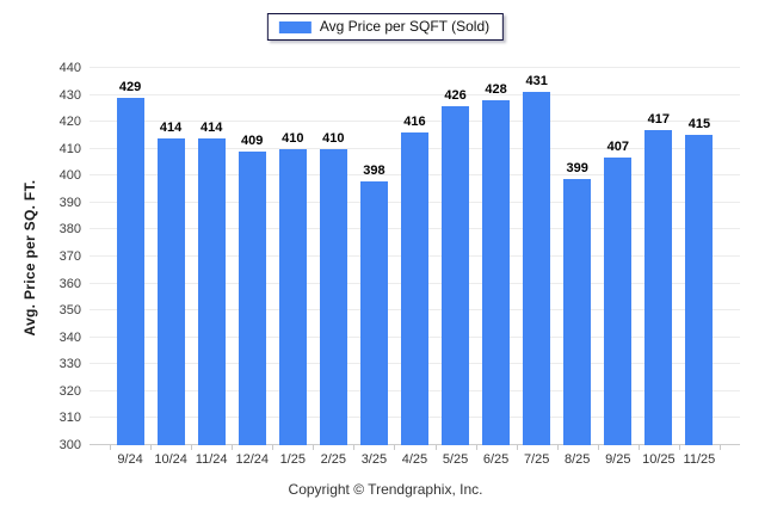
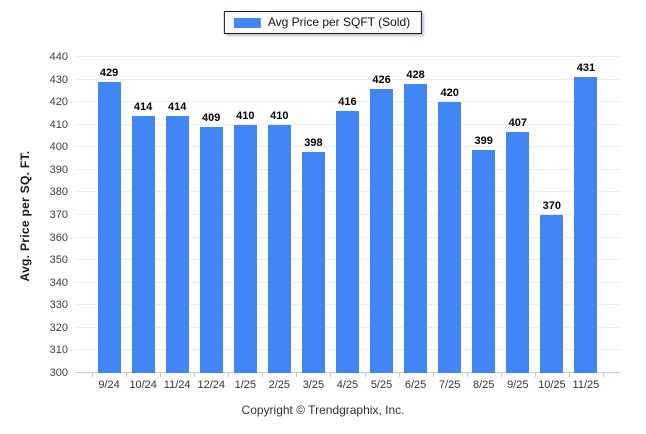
7/25: 431 -> 420
10/25: 417 -> 370
11/25: 415 -> 431
